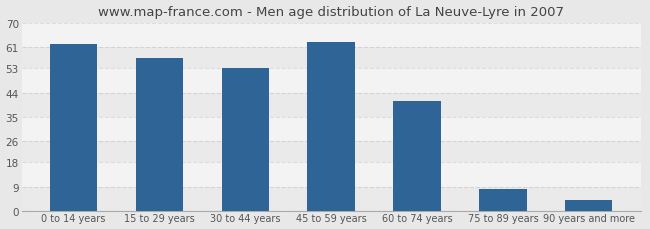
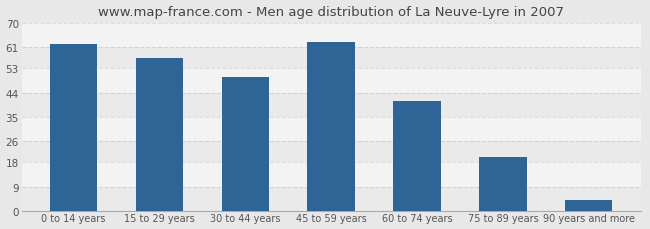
30 to 44 years: 53 -> 50
75 to 89 years: 8 -> 20
